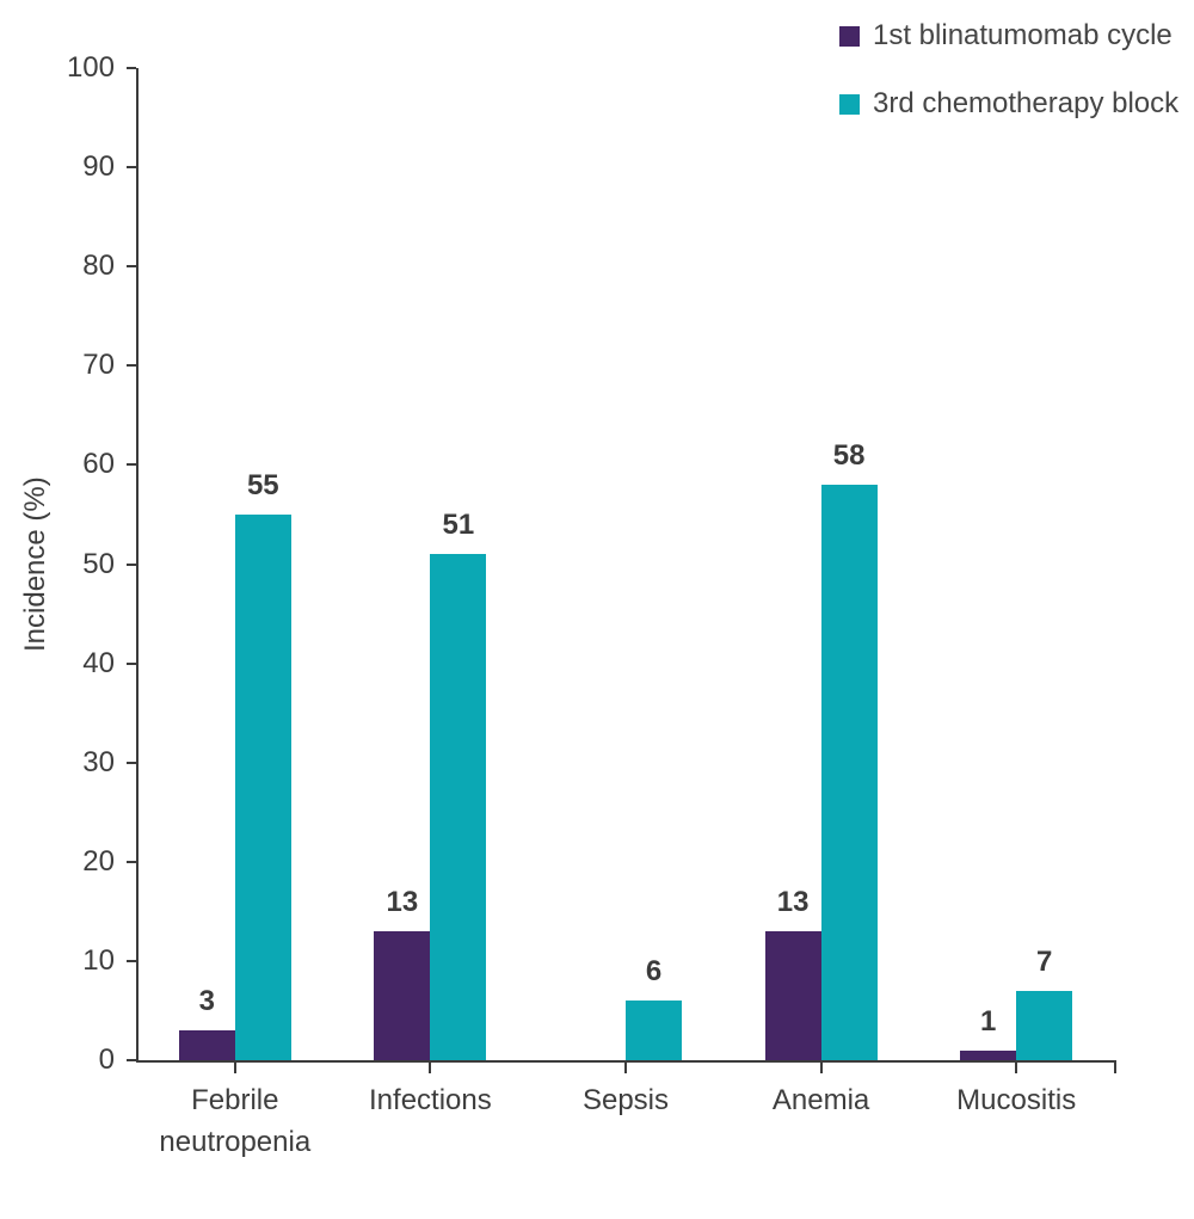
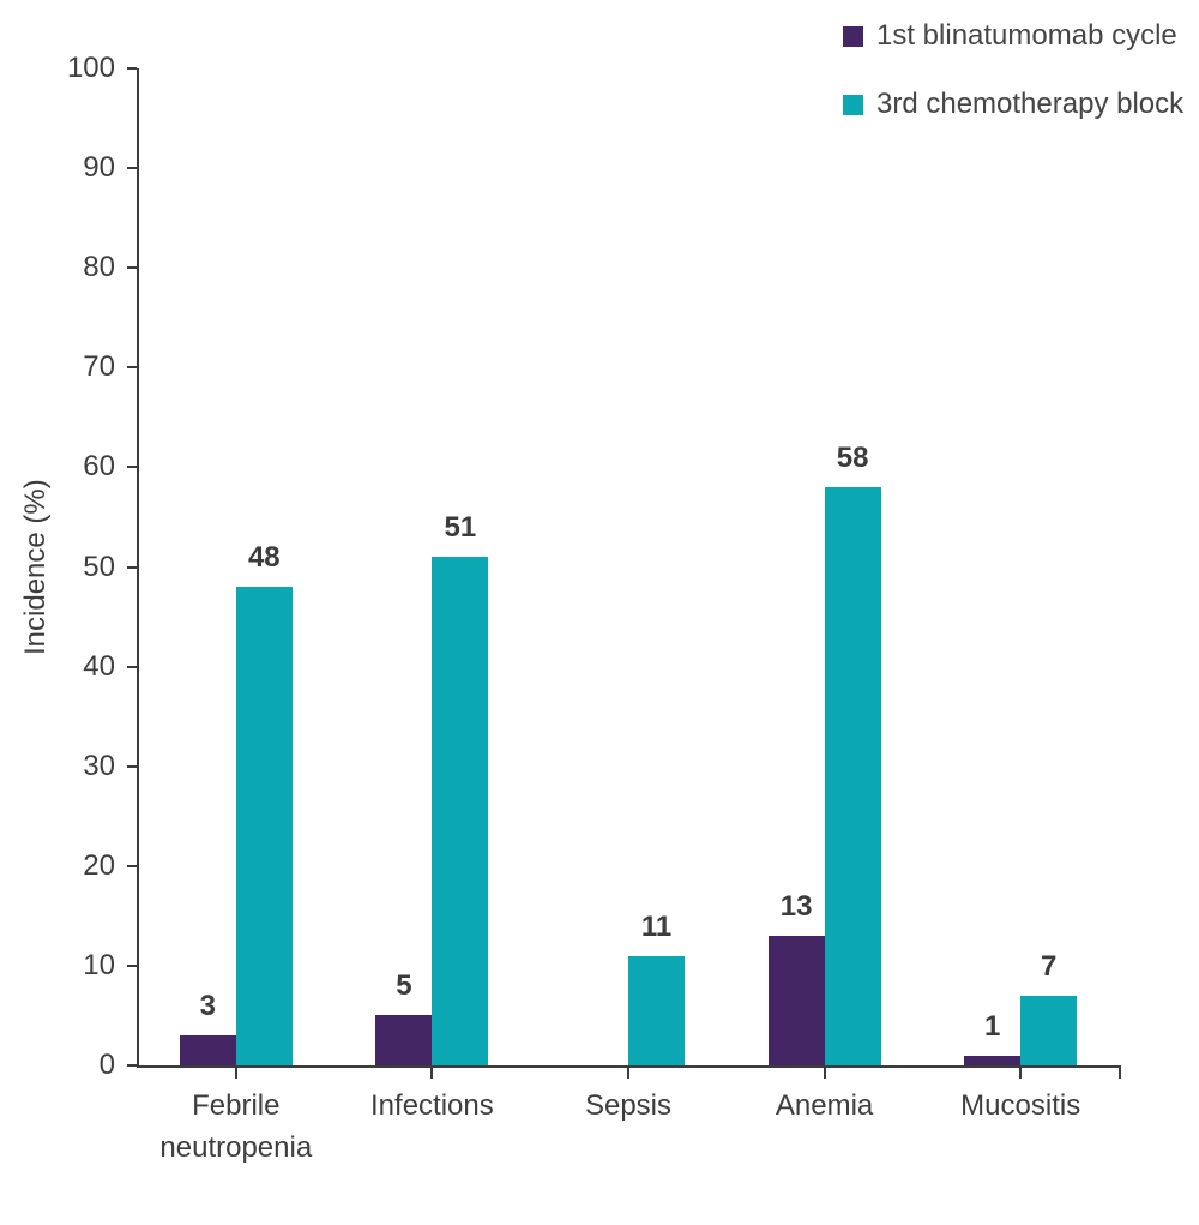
3rd chemotherapy block/Febrile neutropenia: 55 -> 48
1st blinatumomab cycle/Infections: 13 -> 5
3rd chemotherapy block/Sepsis: 6 -> 11
